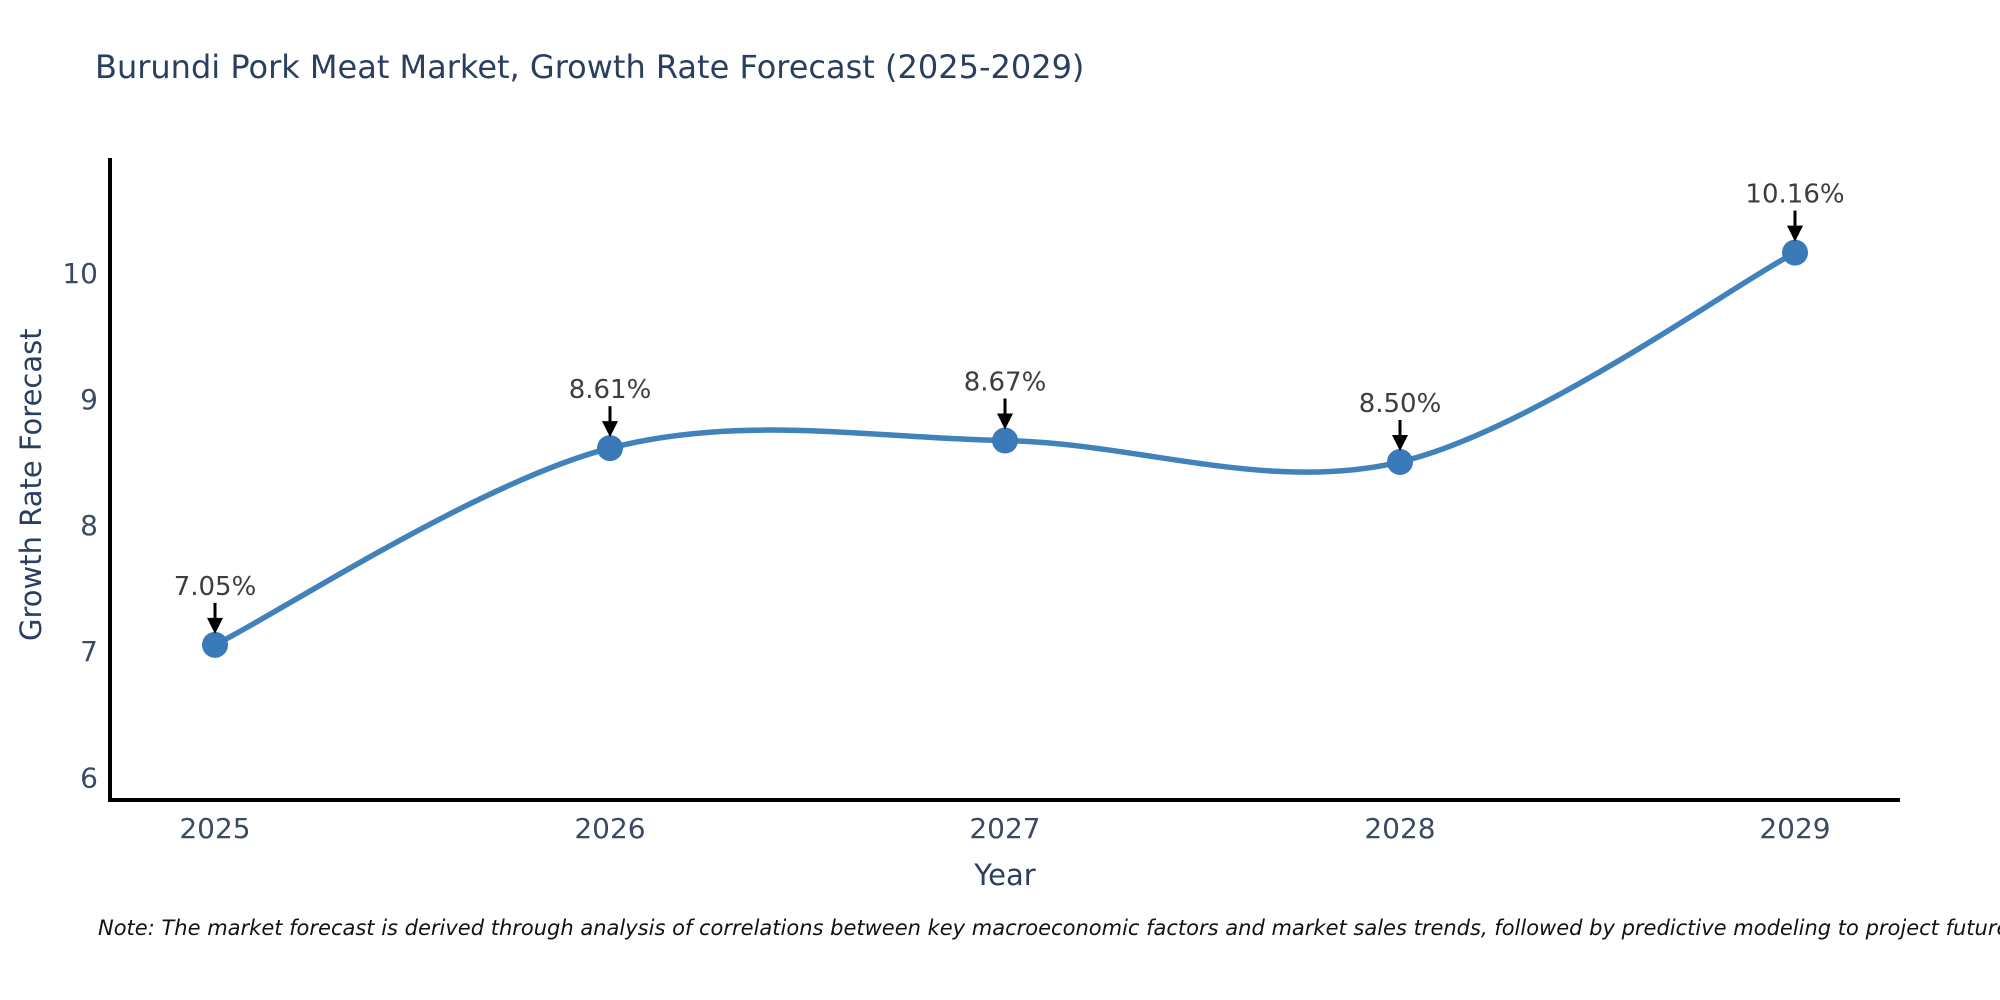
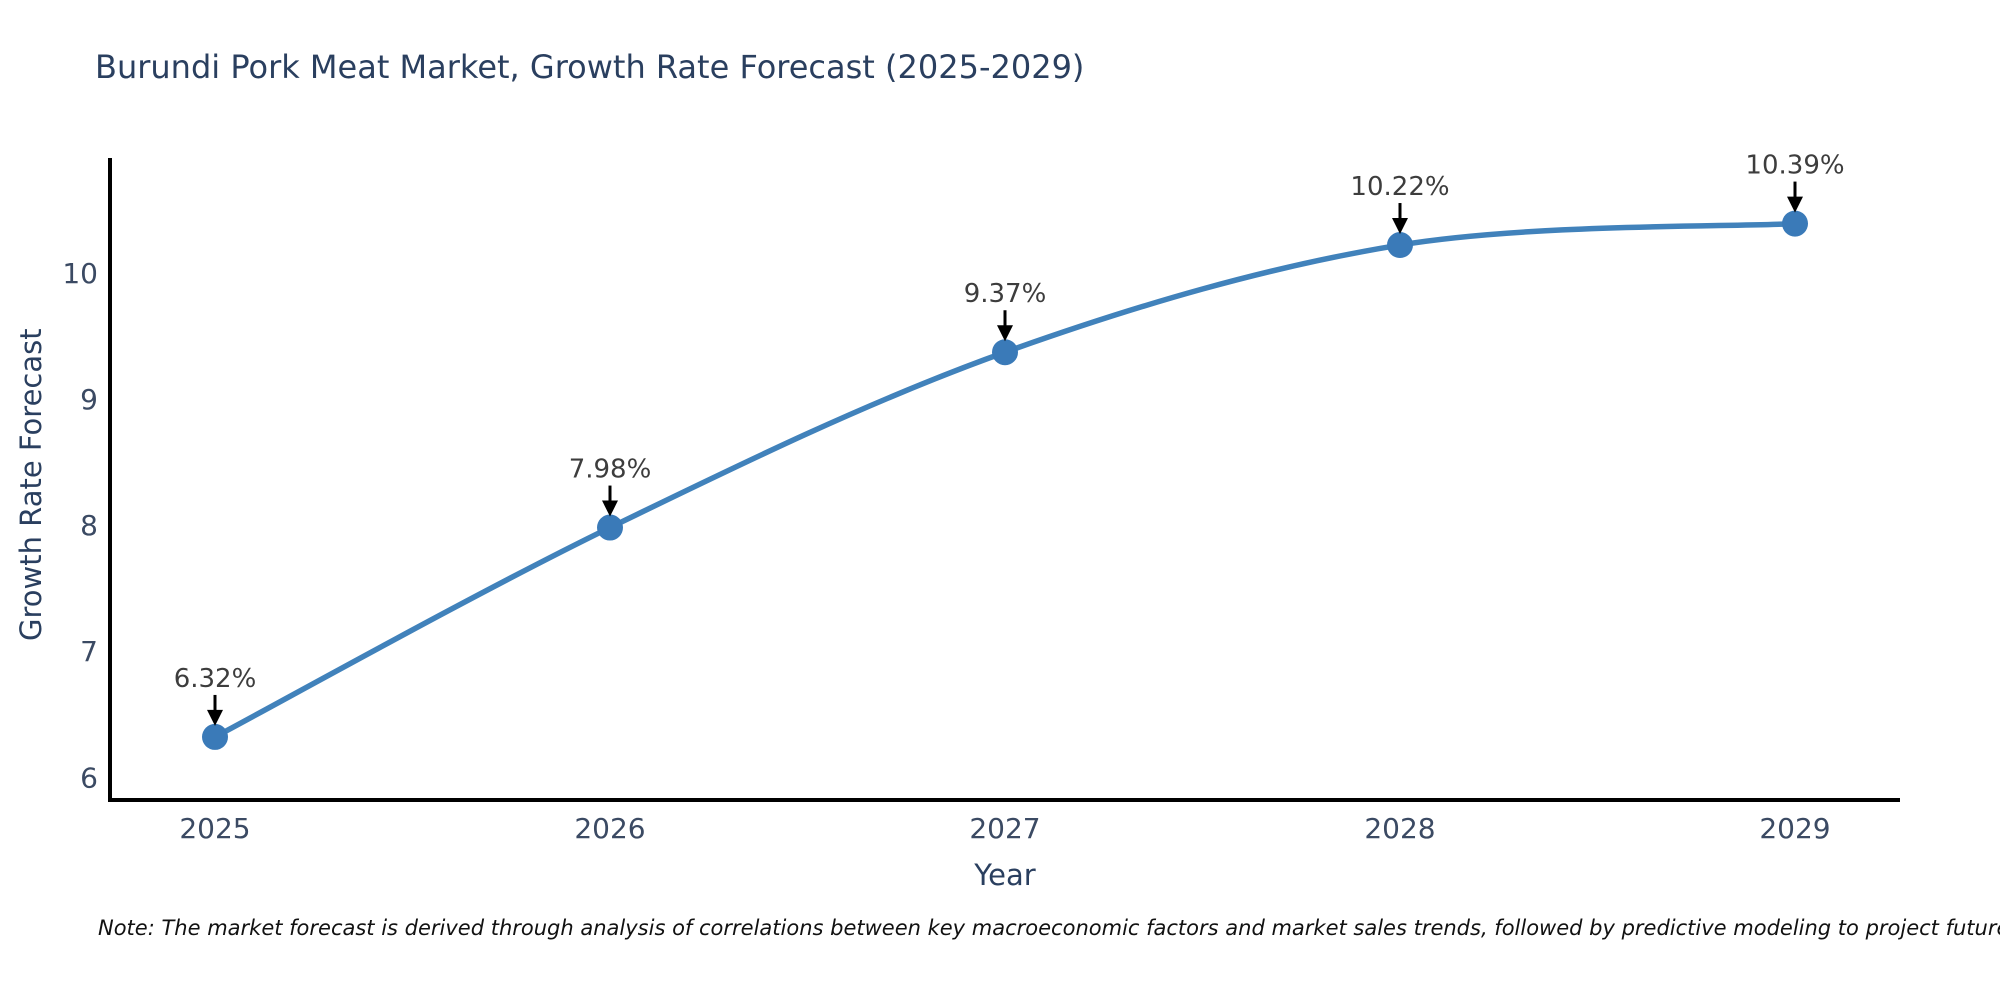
2025: 7.05% -> 6.32%
2026: 8.61% -> 7.98%
2027: 8.67% -> 9.37%
2028: 8.50% -> 10.22%
2029: 10.16% -> 10.39%
